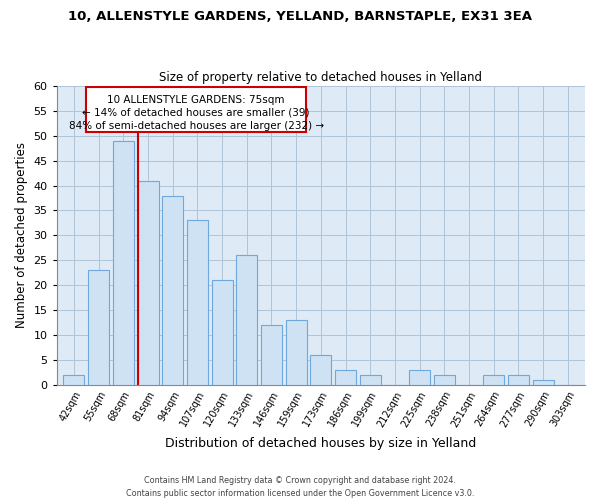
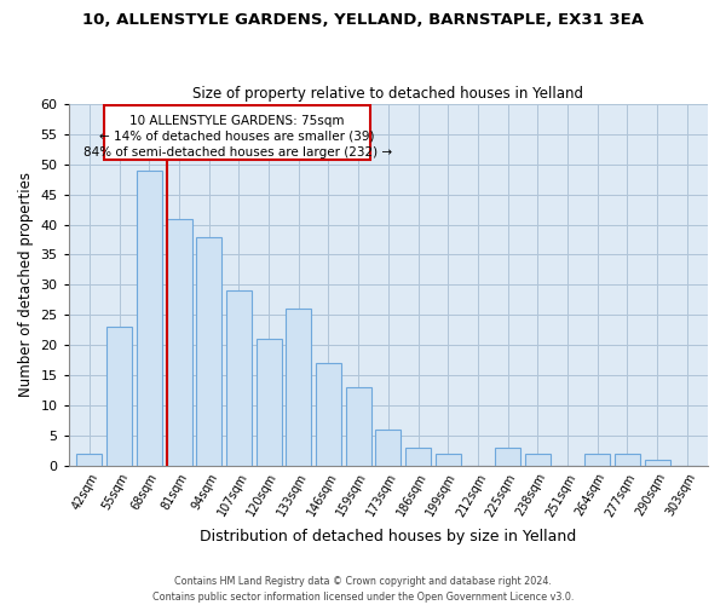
107sqm: 33 -> 29
146sqm: 12 -> 17
